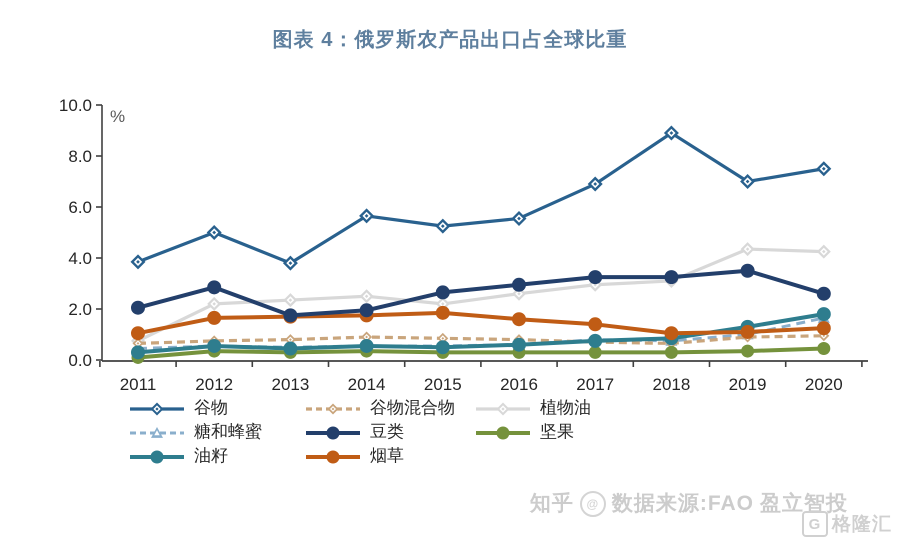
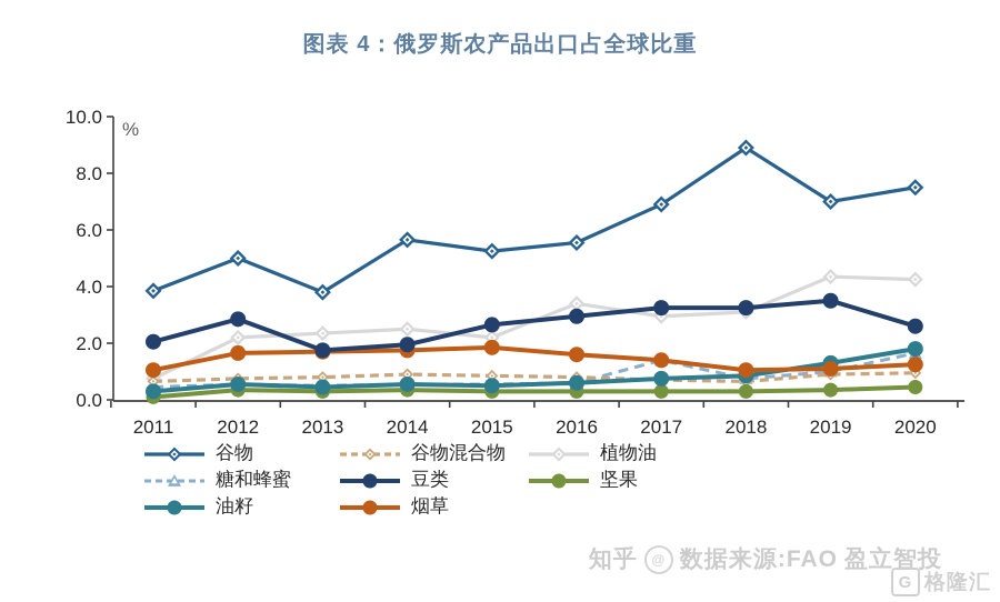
植物油/2016: 2.6 -> 3.4
糖和蜂蜜/2017: 0.8 -> 1.4
